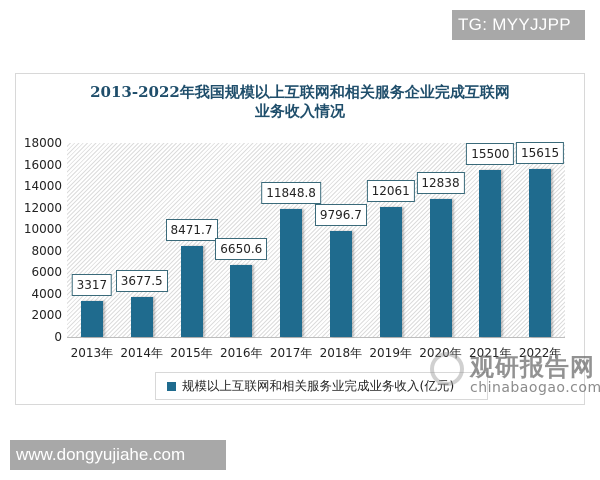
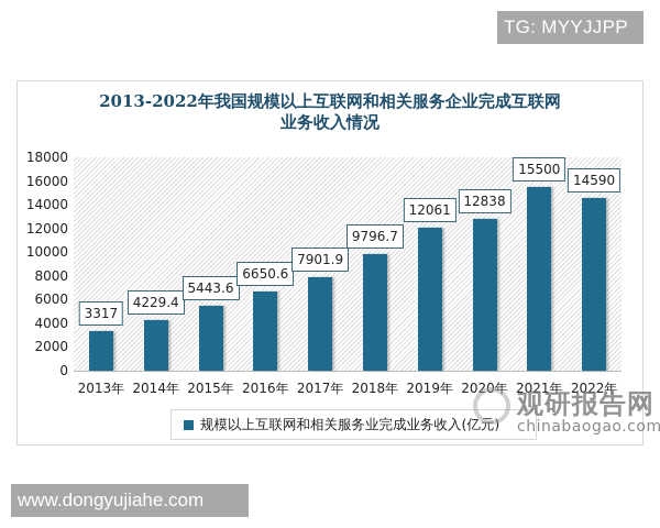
2014年: 3677.5 -> 4229.4
2015年: 8471.7 -> 5443.6
2017年: 11848.8 -> 7901.9
2022年: 15615 -> 14590
